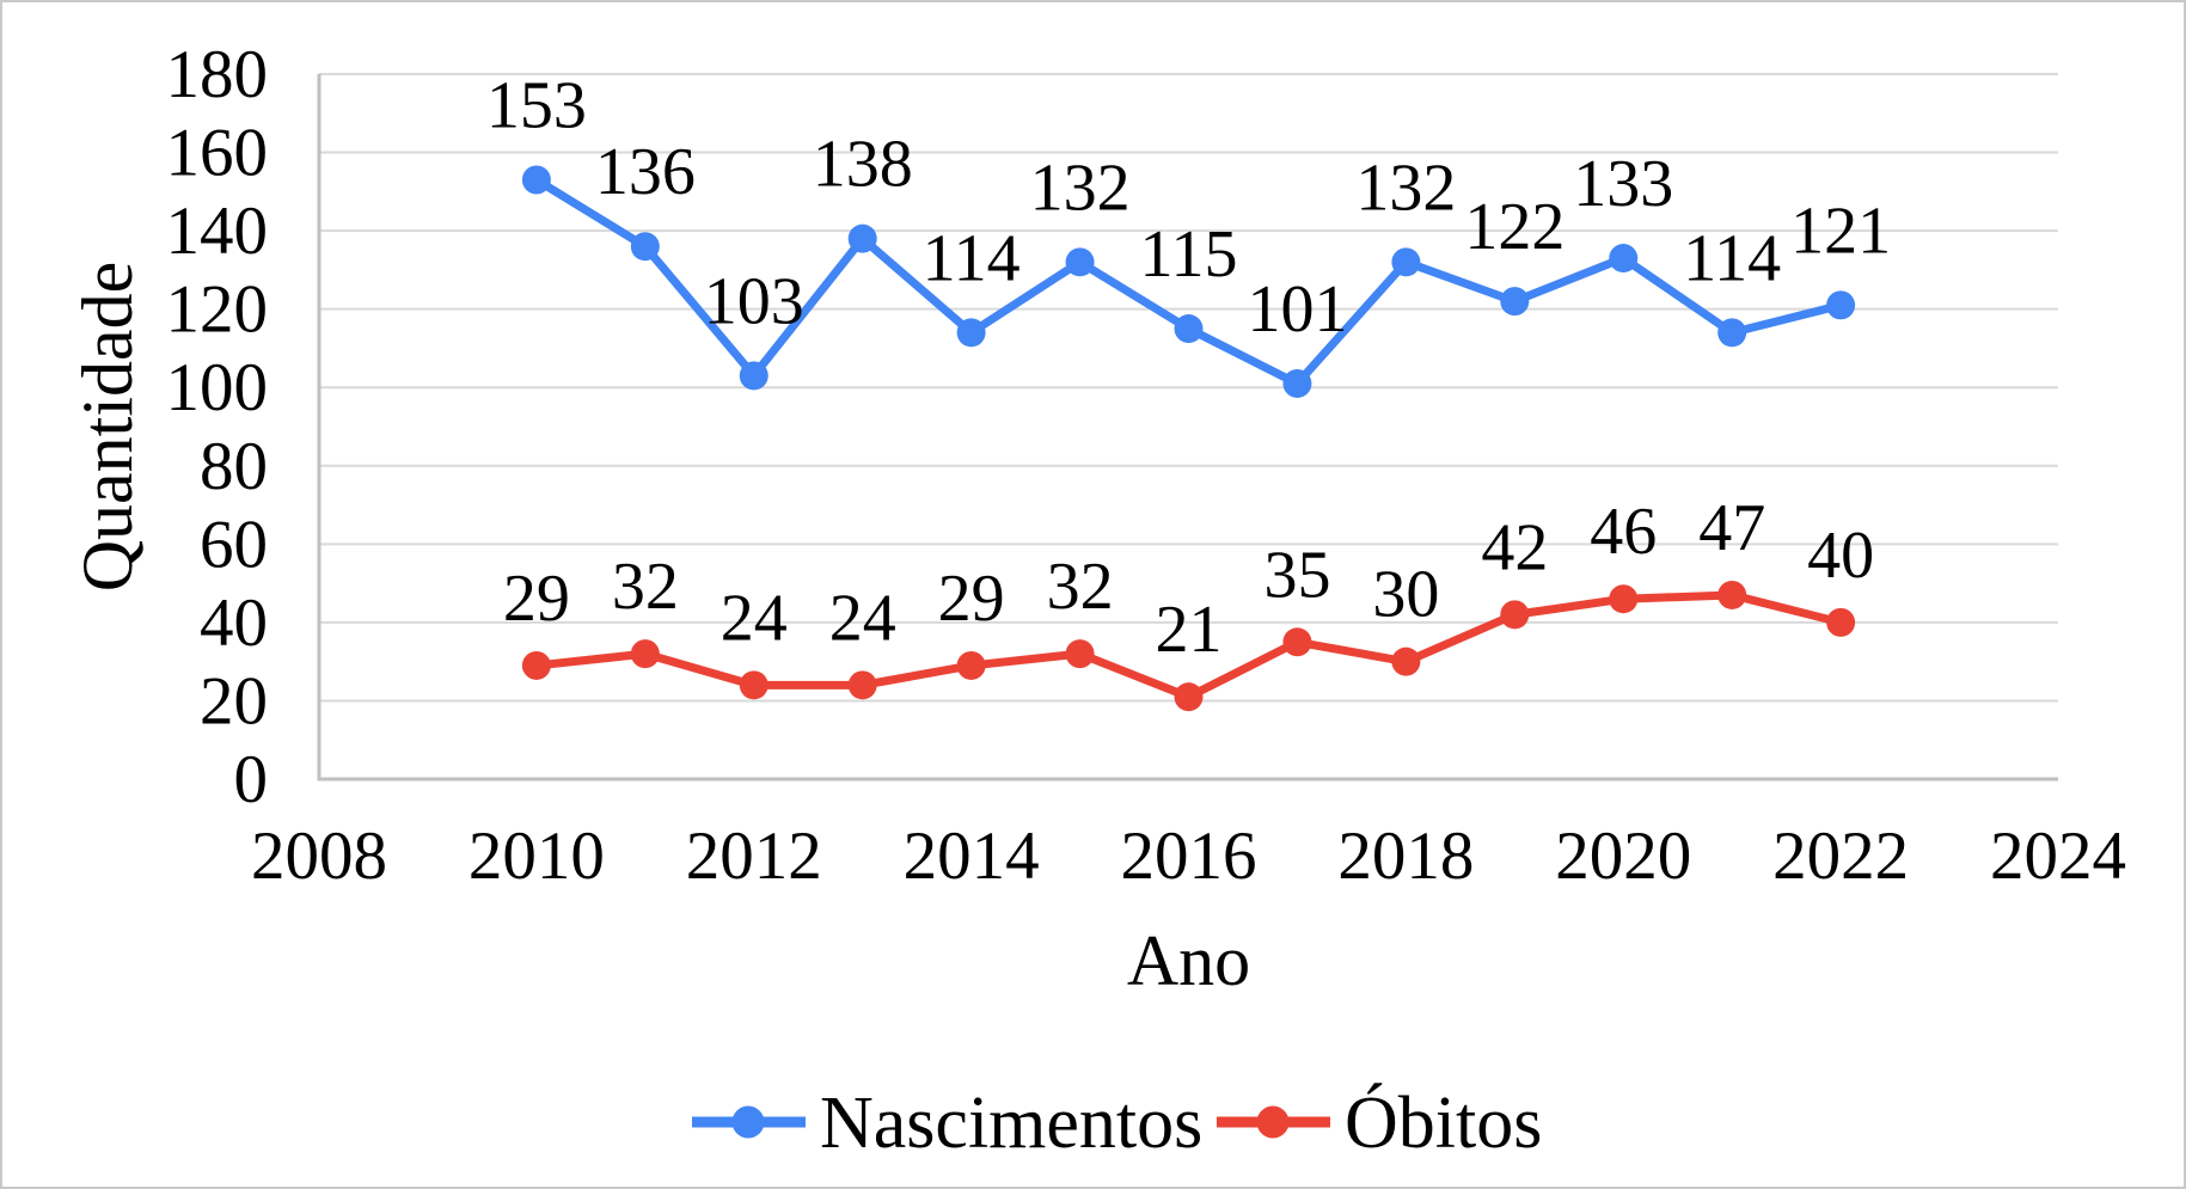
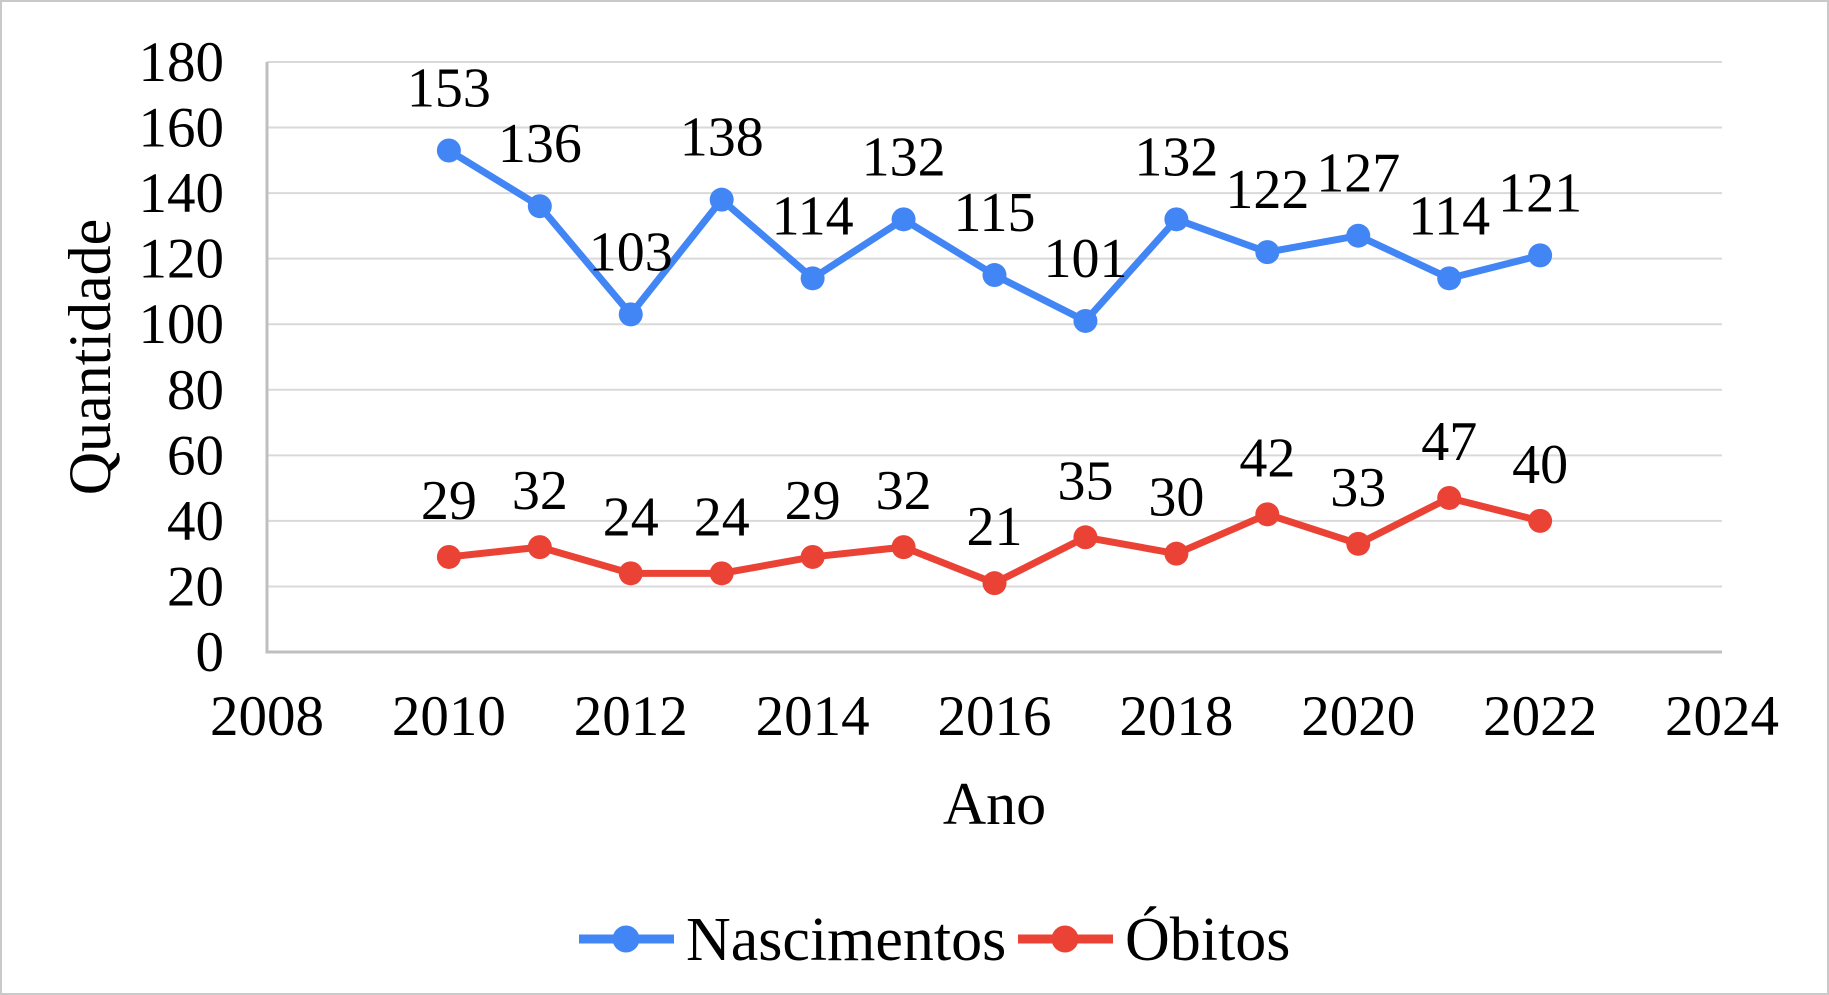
Nascimentos/2020: 133 -> 127
Óbitos/2020: 46 -> 33
